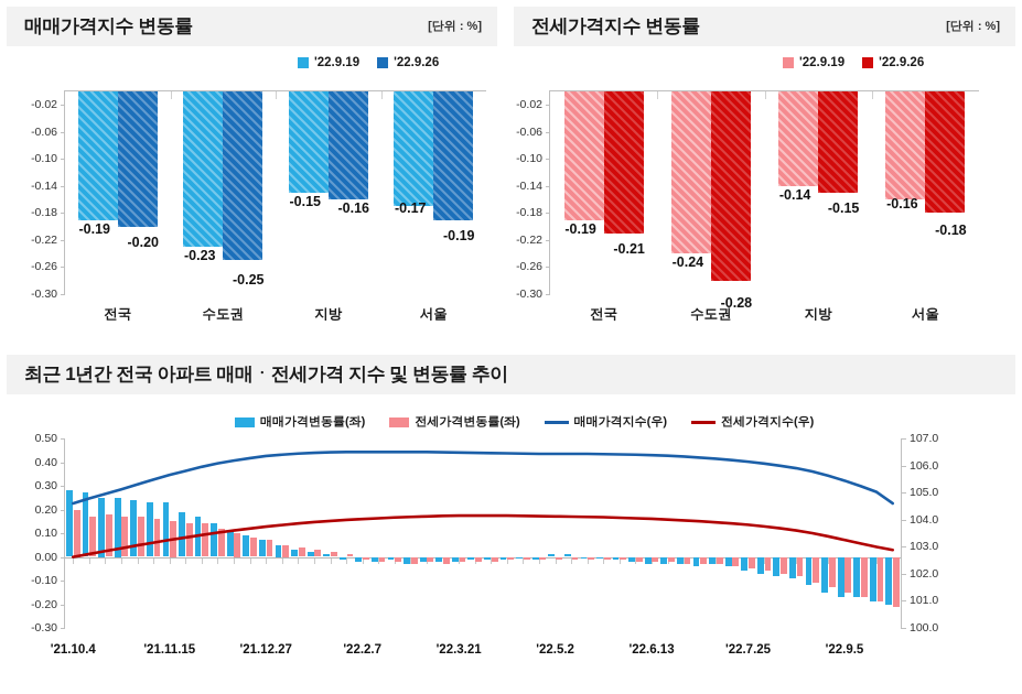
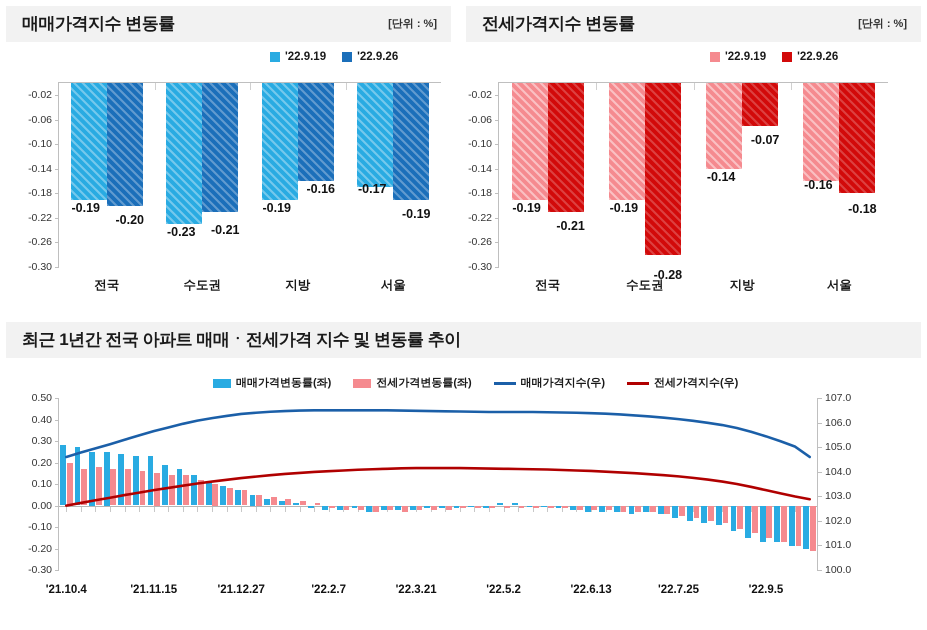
매매가격지수 변동률/'22.9.26/수도권: -0.25 -> -0.21
매매가격지수 변동률/'22.9.19/지방: -0.15 -> -0.19
전세가격지수 변동률/'22.9.19/수도권: -0.24 -> -0.19
전세가격지수 변동률/'22.9.26/지방: -0.15 -> -0.07
